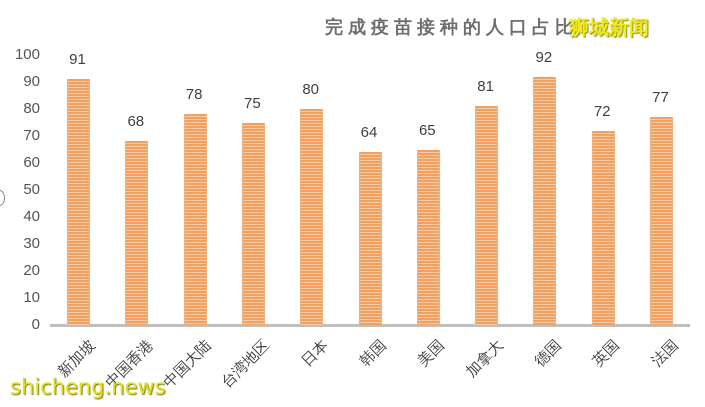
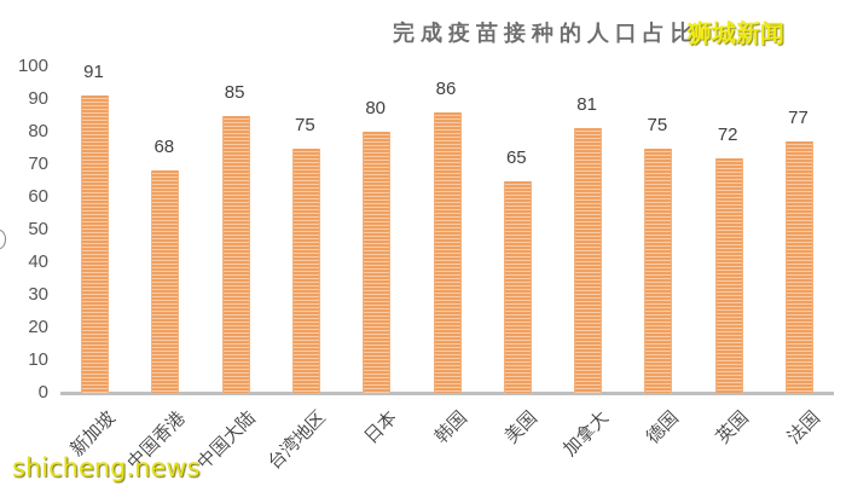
中国大陆: 78 -> 85
韩国: 64 -> 86
德国: 92 -> 75
